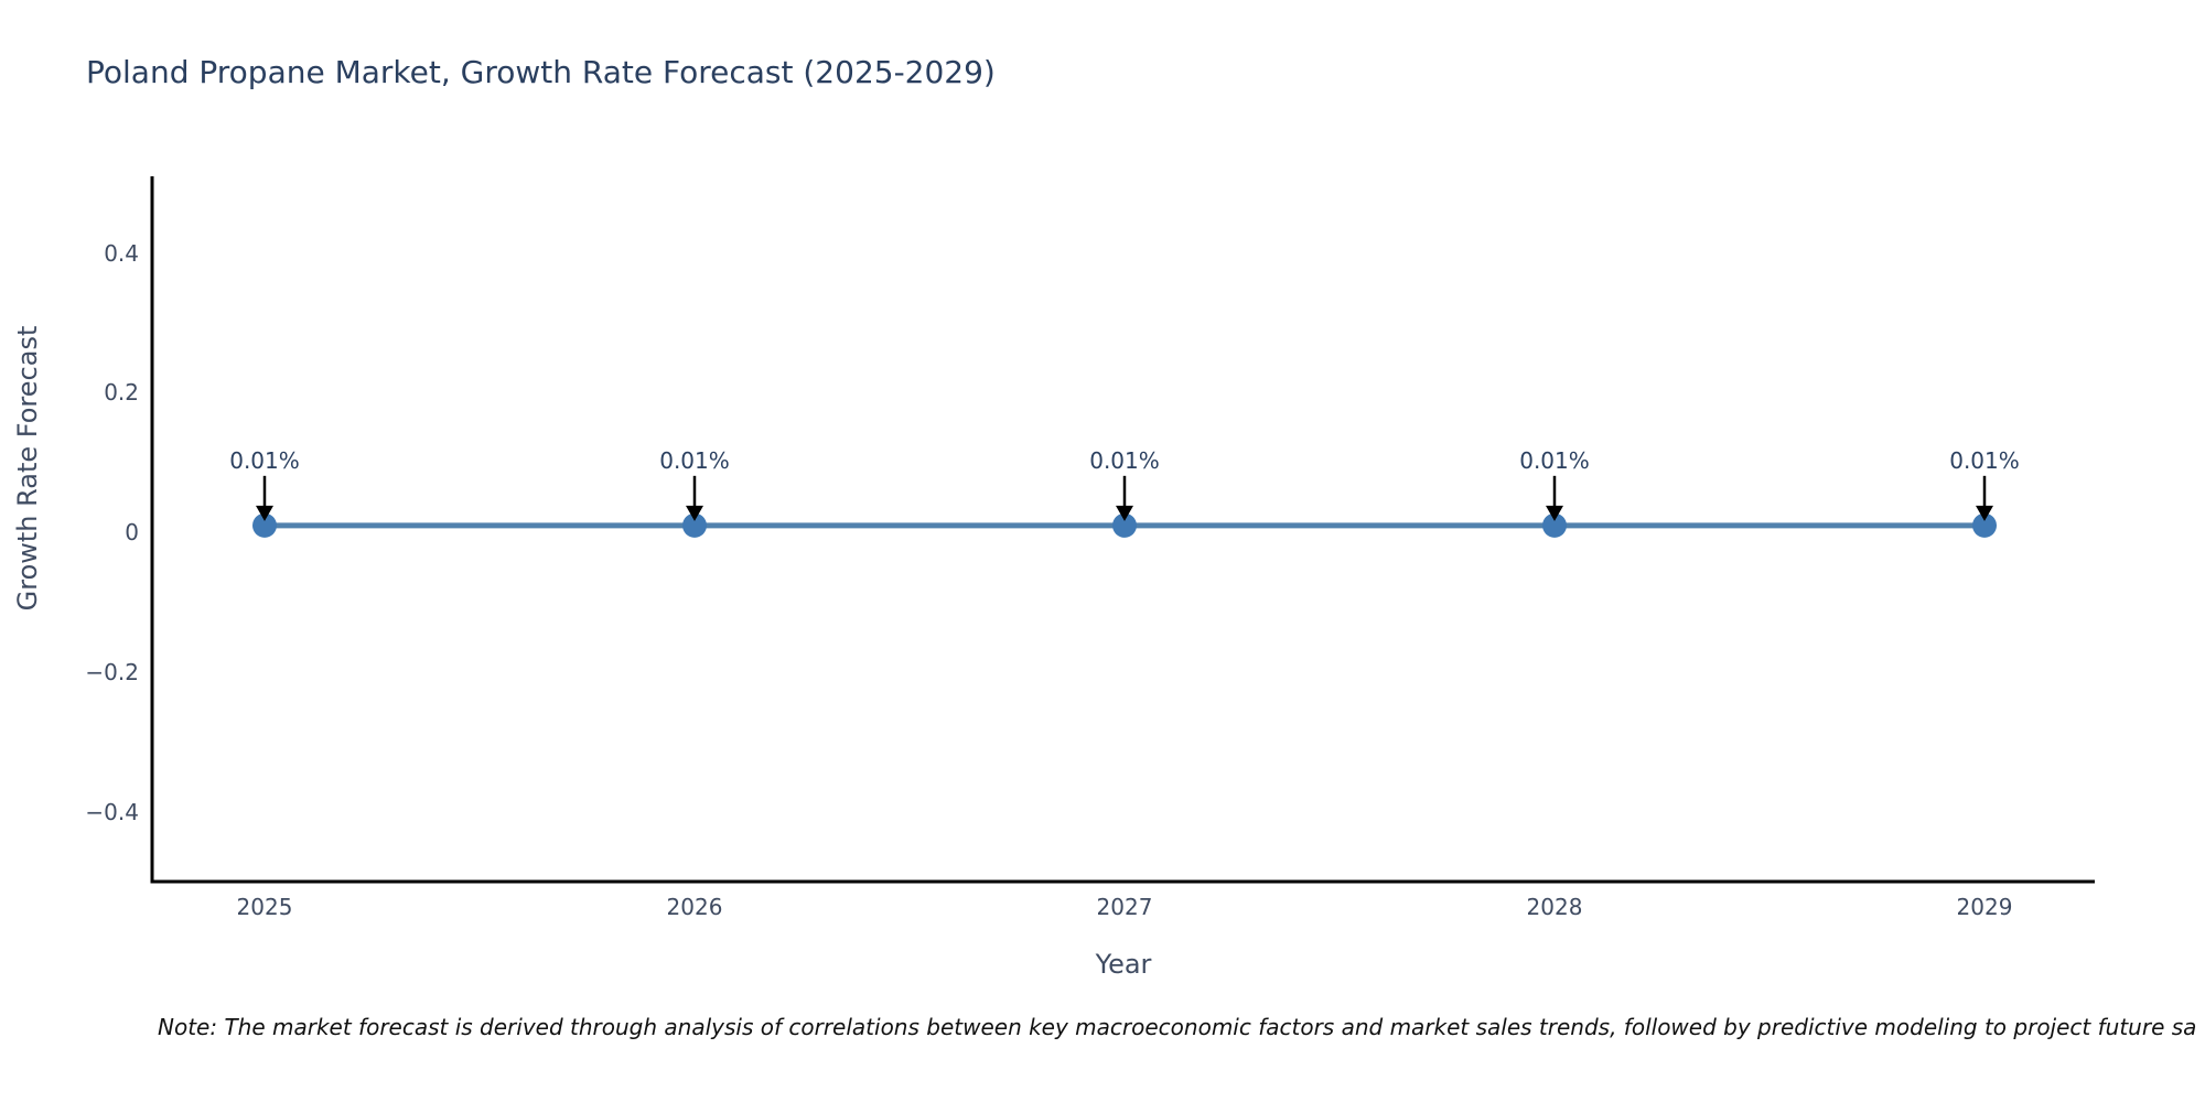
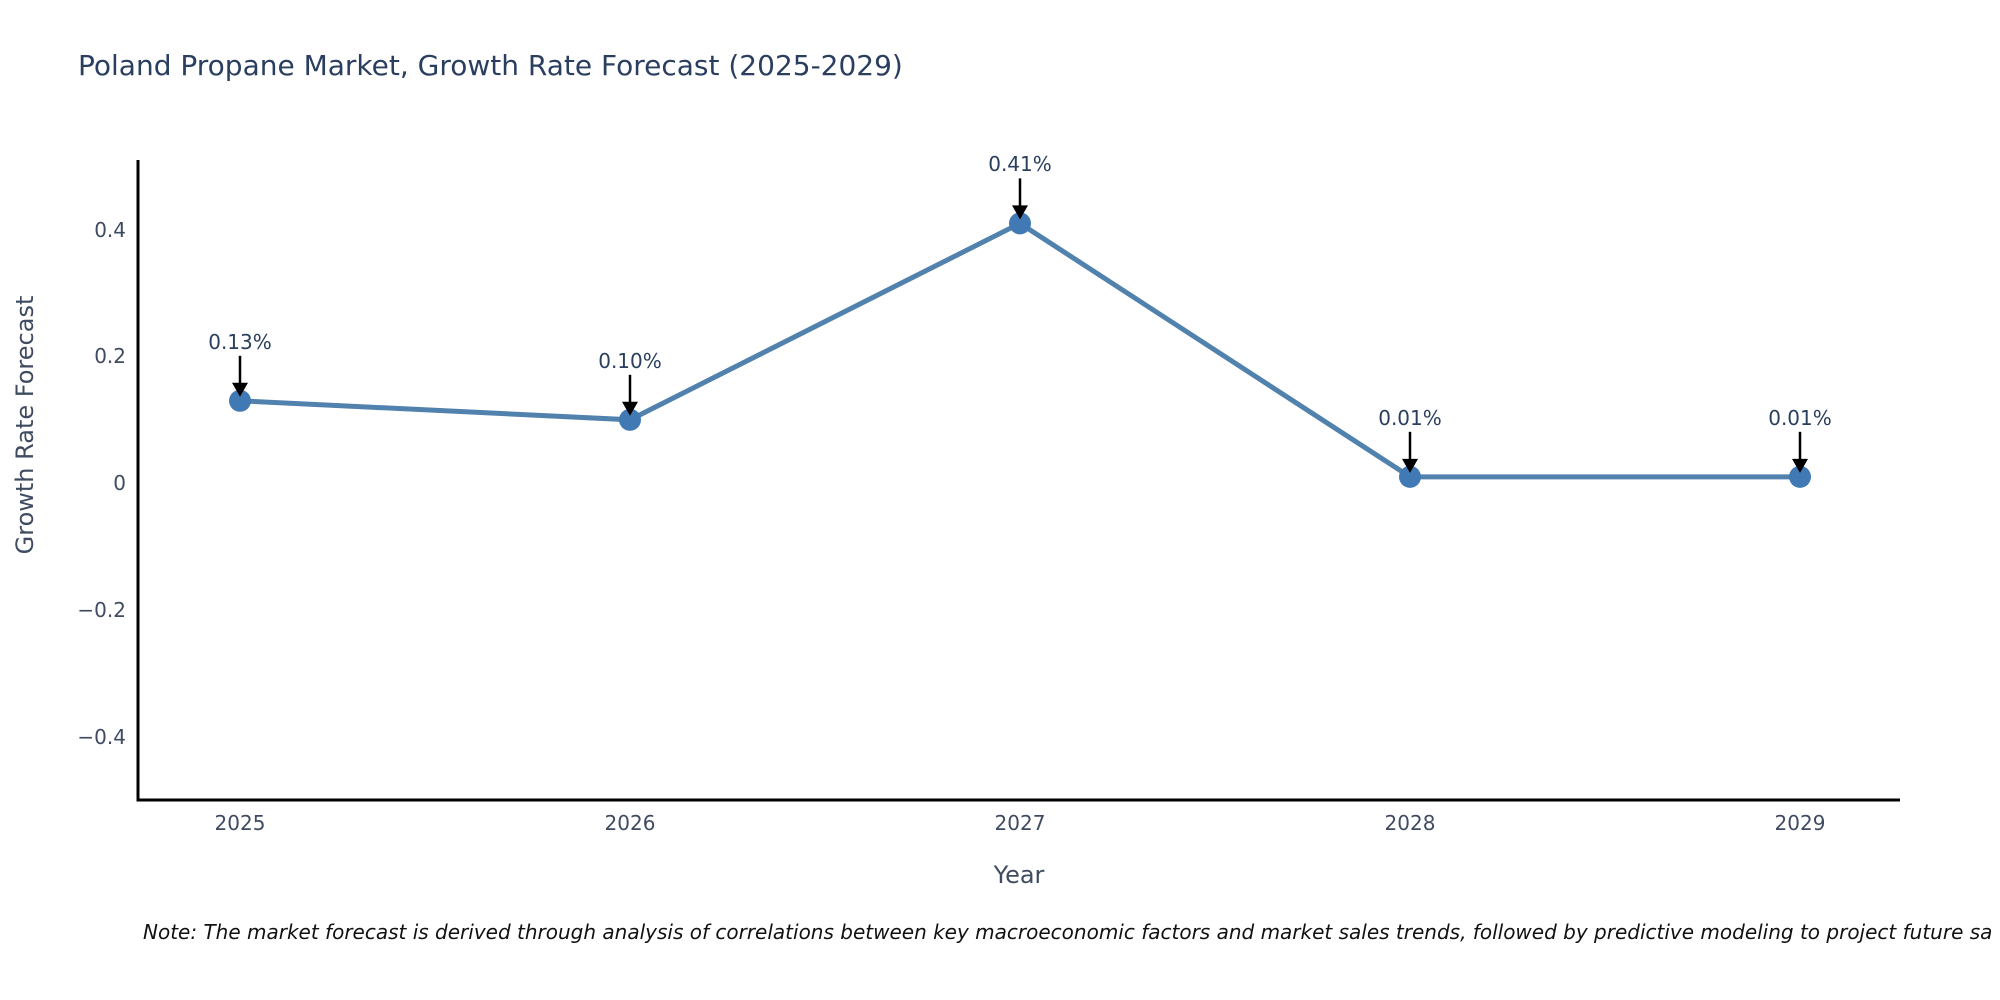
2025: 0.01% -> 0.13%
2026: 0.01% -> 0.10%
2027: 0.01% -> 0.41%
